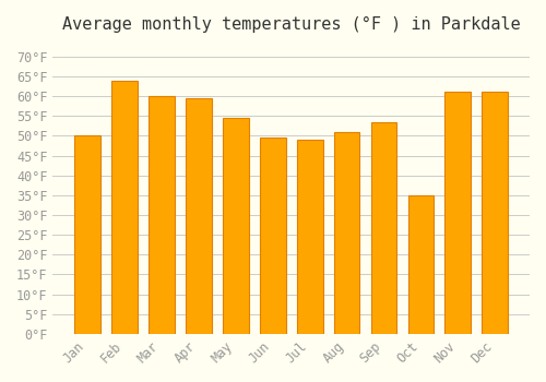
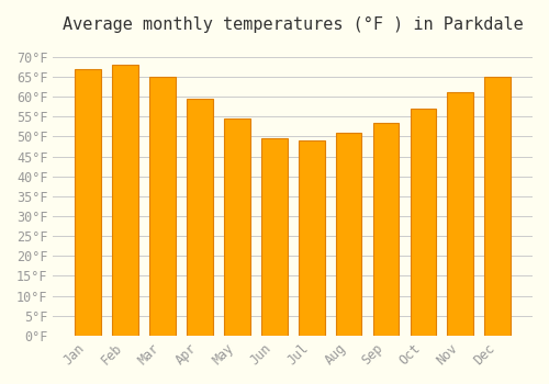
Jan: 50.0°F -> 67.0°F
Feb: 64.0°F -> 68.0°F
Mar: 60.0°F -> 65.0°F
Oct: 35.0°F -> 57.0°F
Dec: 61.0°F -> 65.0°F
